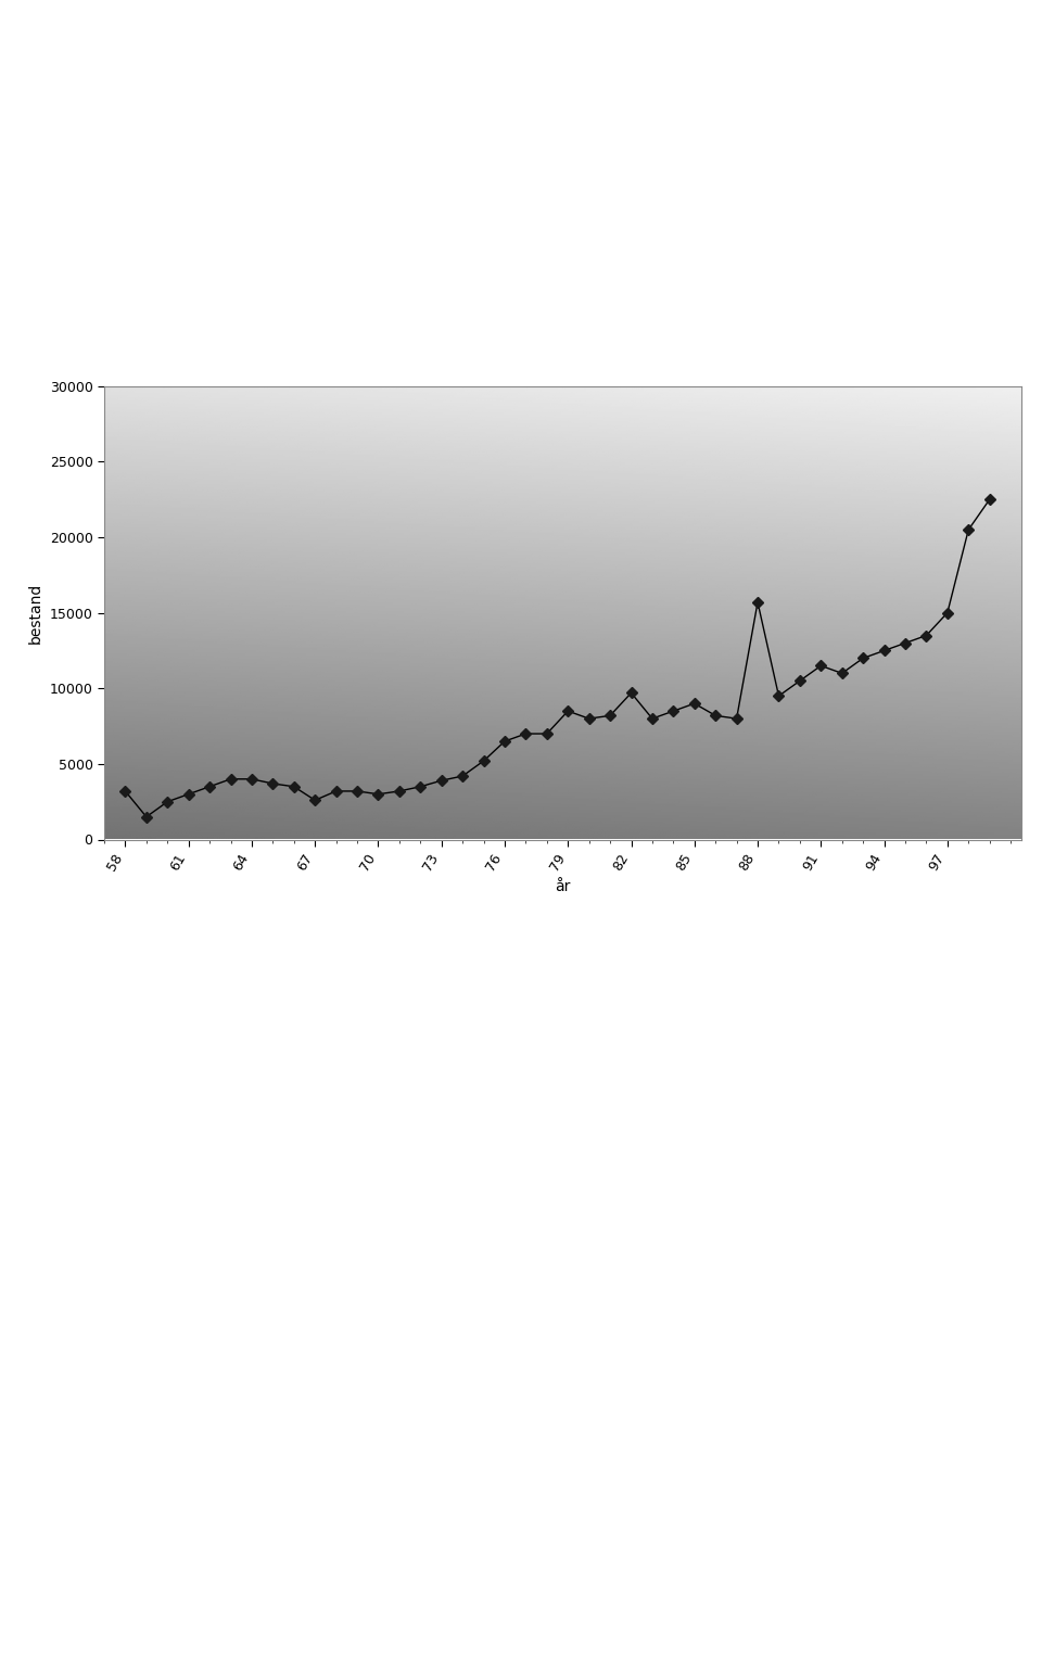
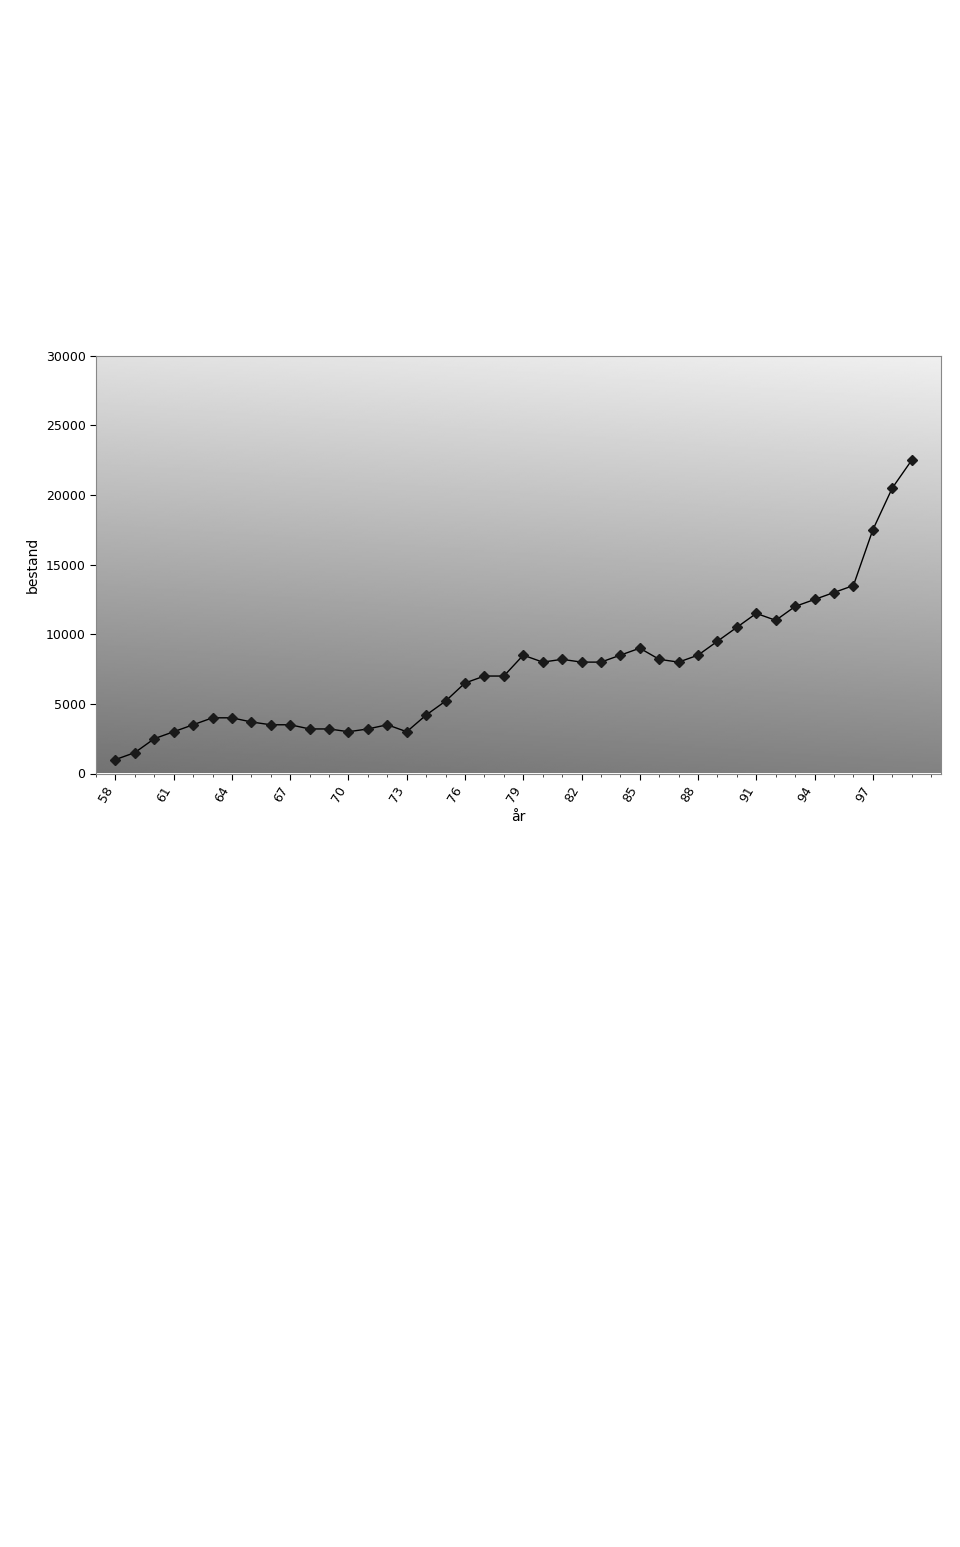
58: 3200 -> 1000
67: 2600 -> 3500
73: 3900 -> 3000
82: 9700 -> 8000
88: 15700 -> 8500
97: 15000 -> 17500
